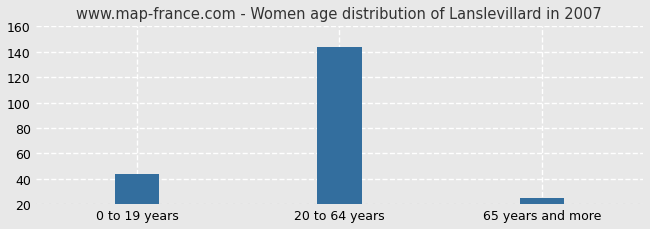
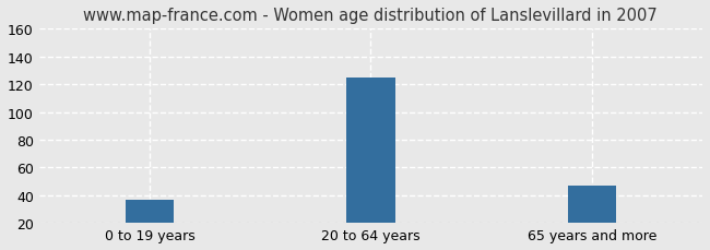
0 to 19 years: 44 -> 37
20 to 64 years: 144 -> 125
65 years and more: 25 -> 47
